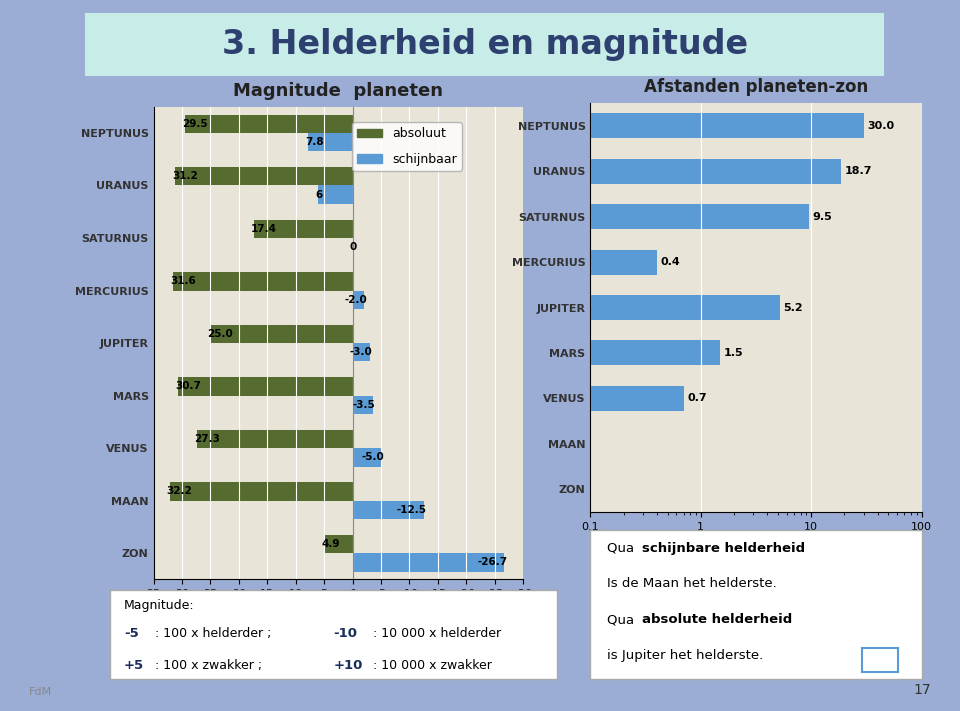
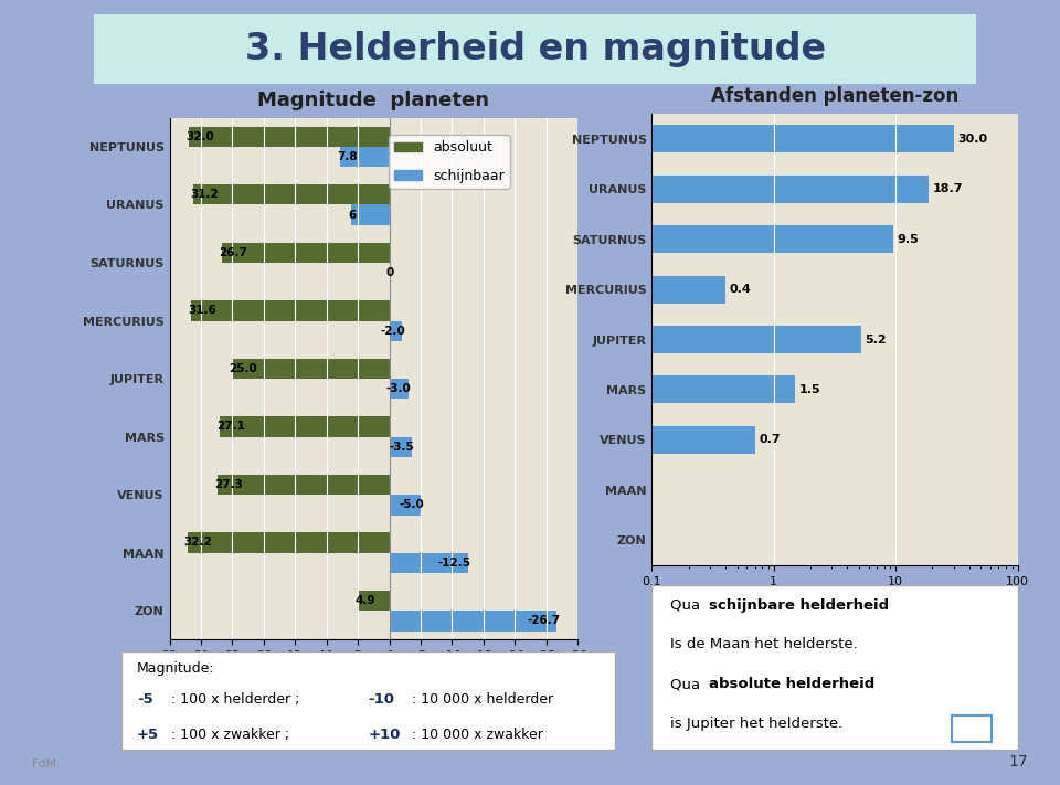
Magnitude planeten/absoluut/NEPTUNUS: 29.5 -> 32.0
Magnitude planeten/absoluut/SATURNUS: 17.4 -> 26.7
Magnitude planeten/absoluut/MARS: 30.7 -> 27.1
